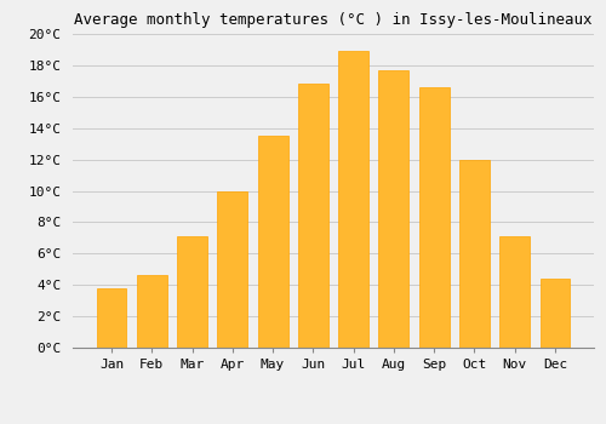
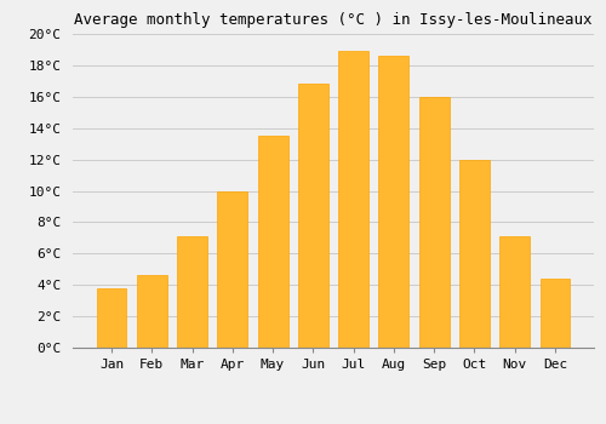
Aug: 17.7°C -> 18.6°C
Sep: 16.6°C -> 16.0°C
